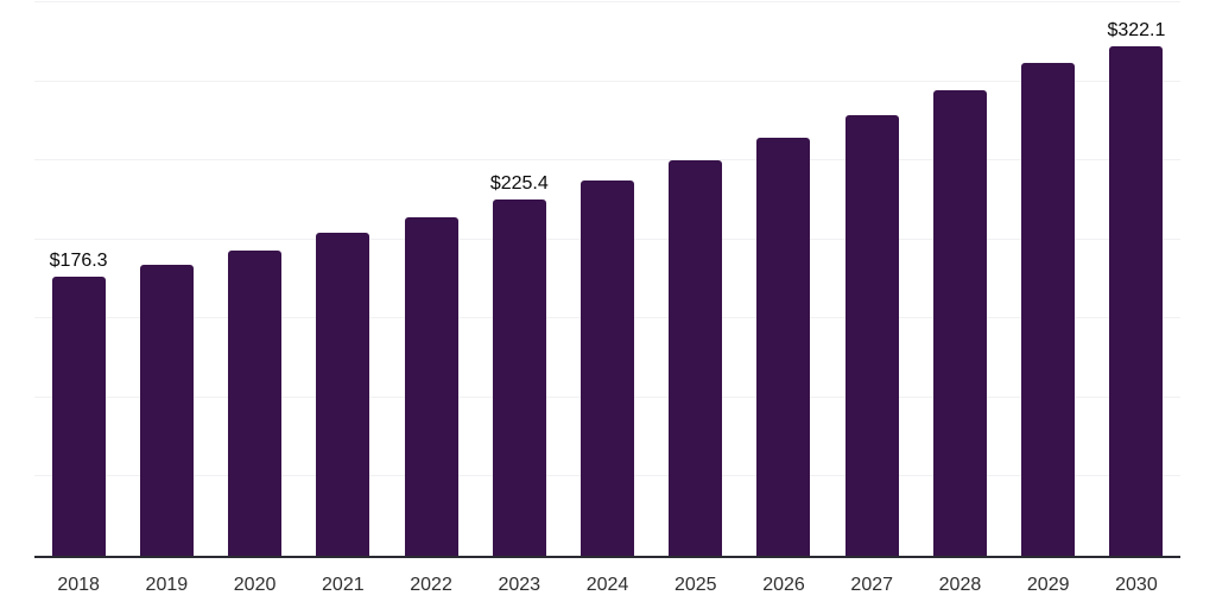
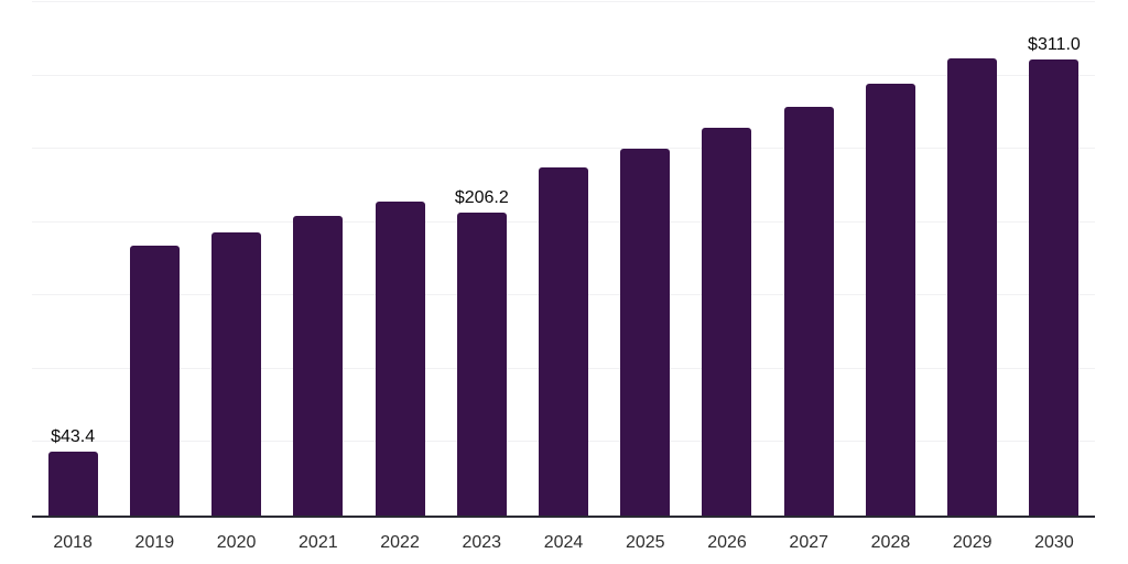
2018: $176.3 -> $43.4
2023: $225.4 -> $206.2
2030: $322.1 -> $311.0
